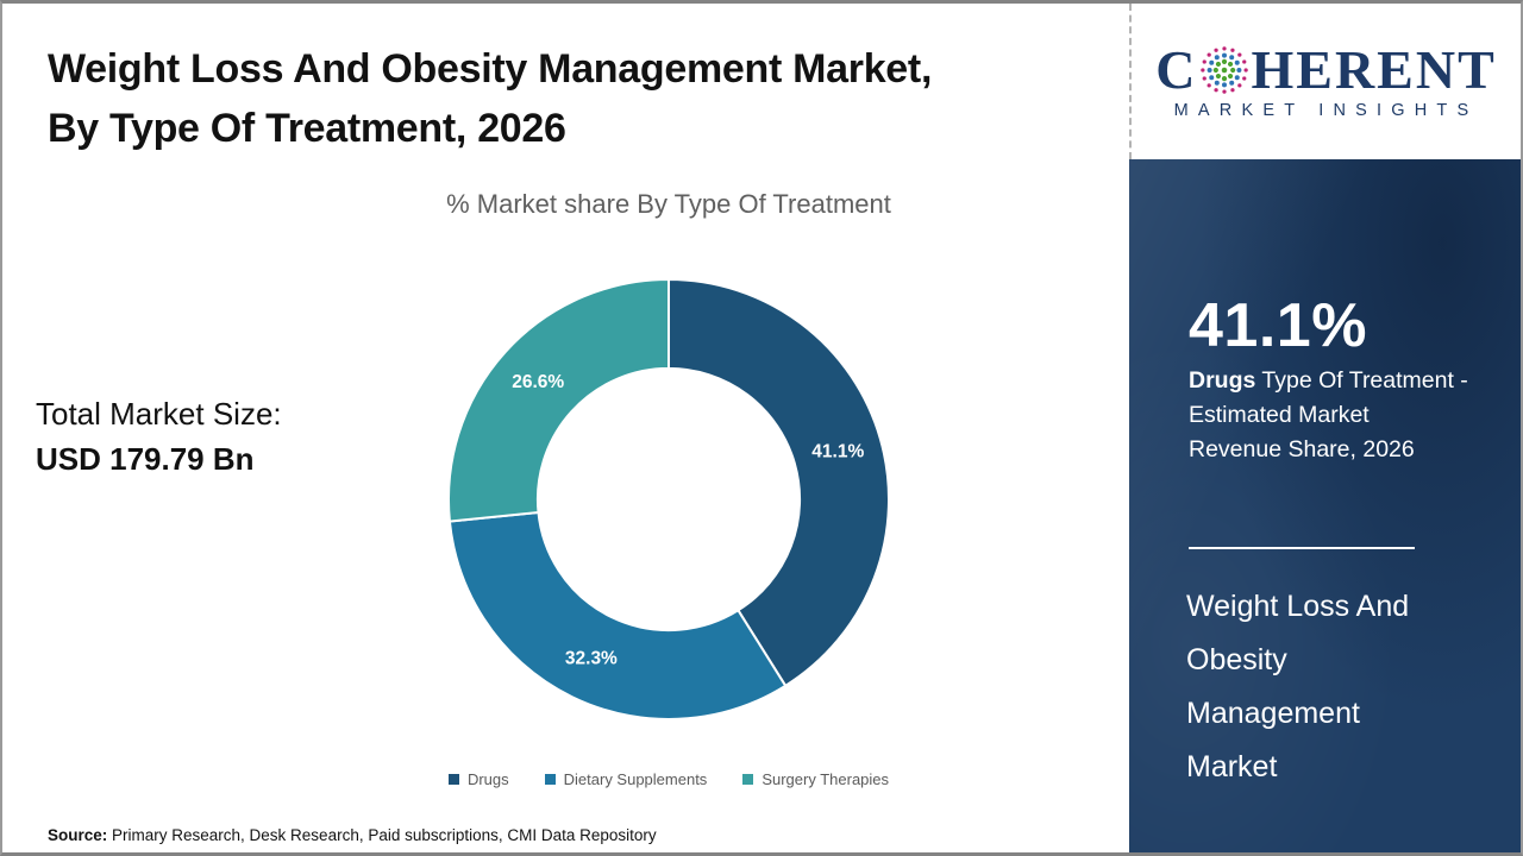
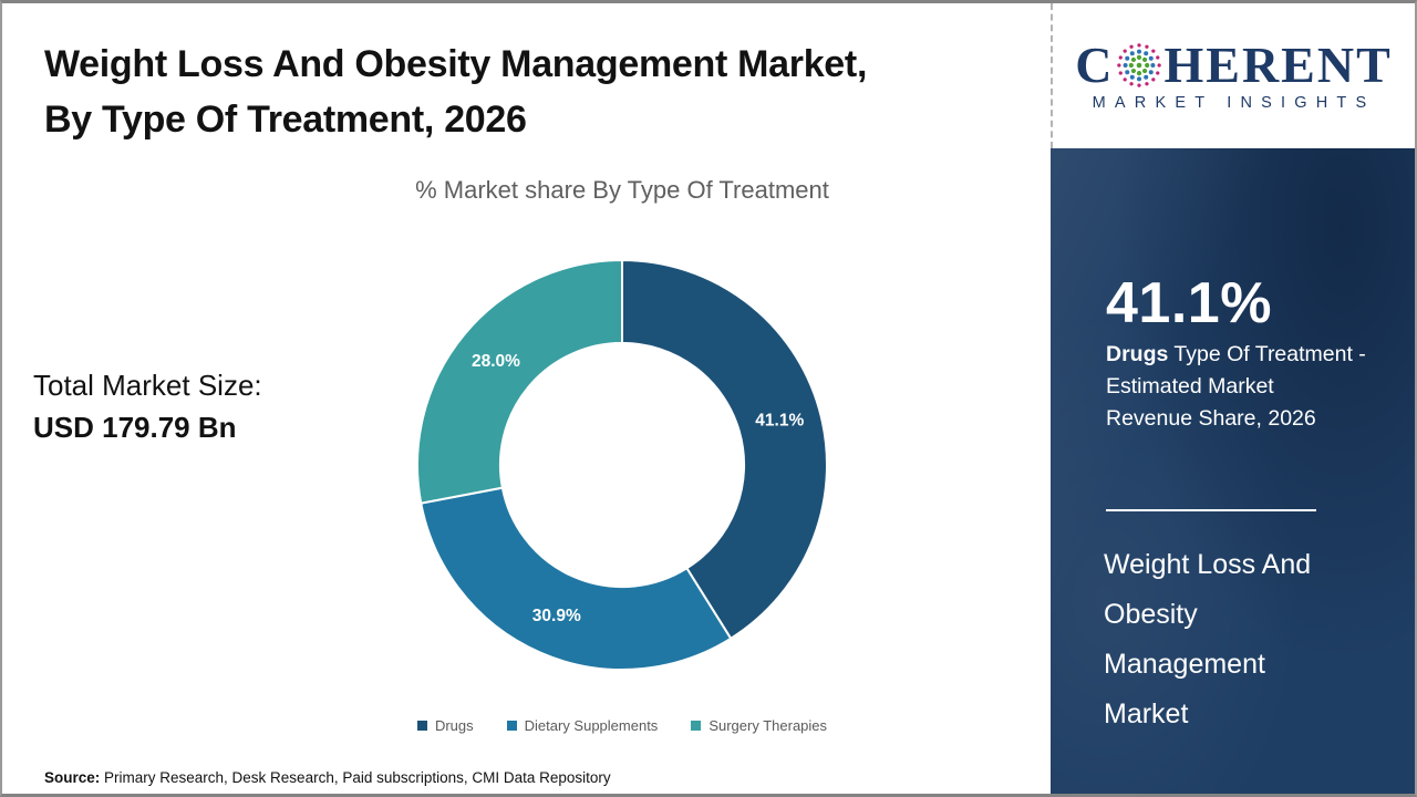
Dietary Supplements: 32.3% -> 30.9%
Surgery Therapies: 26.6% -> 28.0%
